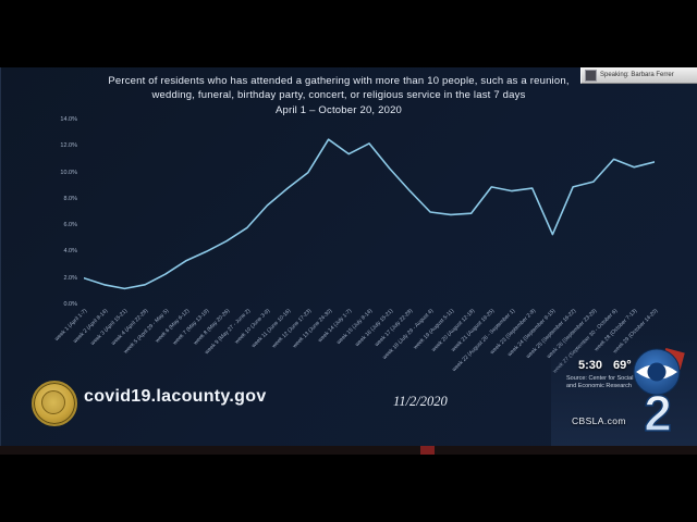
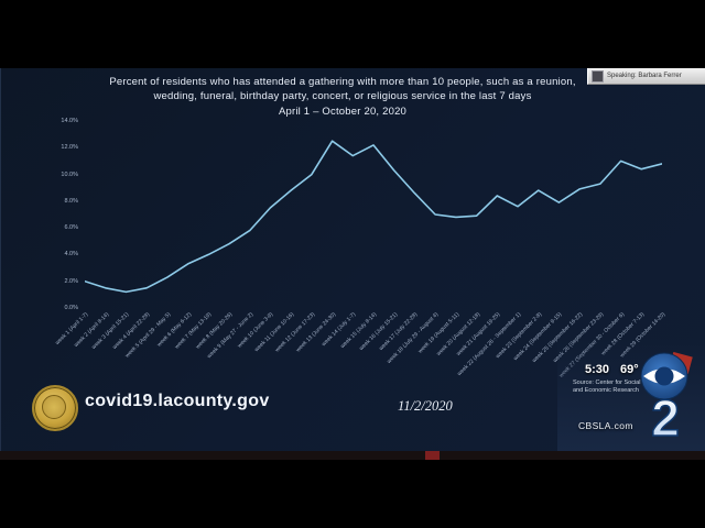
week 21 (August 19-25): 8.9% -> 8.4%
week 22 (August 26 - September 1): 8.6% -> 7.6%
week 24 (September 9-15): 5.3% -> 7.9%
